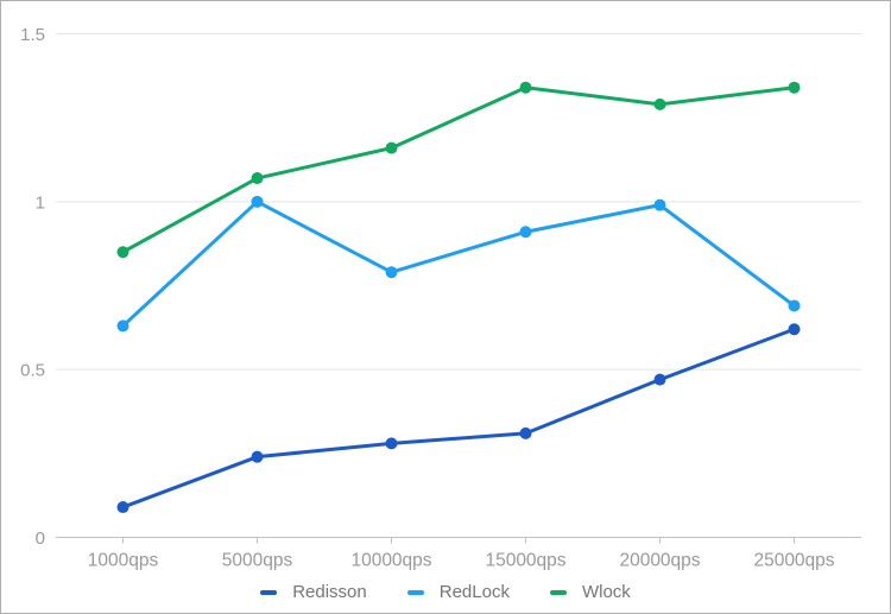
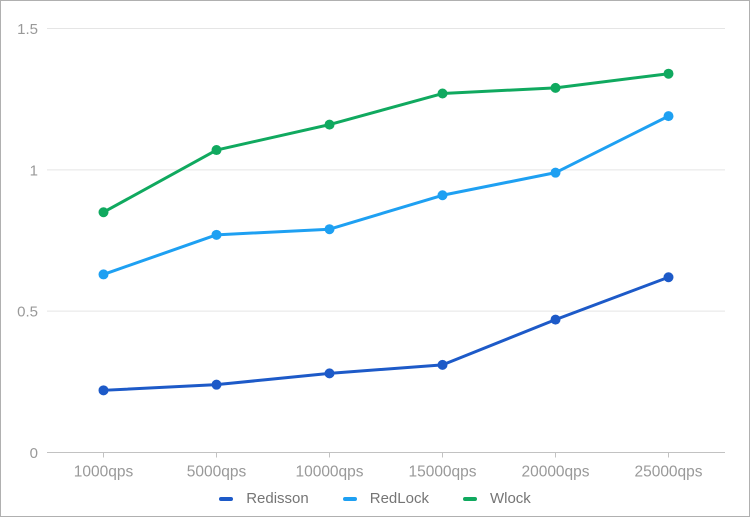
Redisson/1000qps: 0.09 -> 0.22
RedLock/5000qps: 1.00 -> 0.77
Wlock/15000qps: 1.34 -> 1.27
RedLock/25000qps: 0.69 -> 1.19
